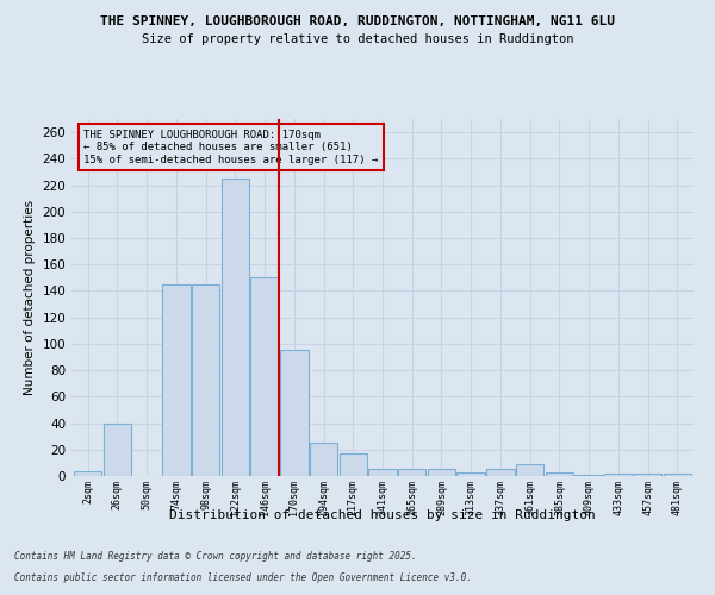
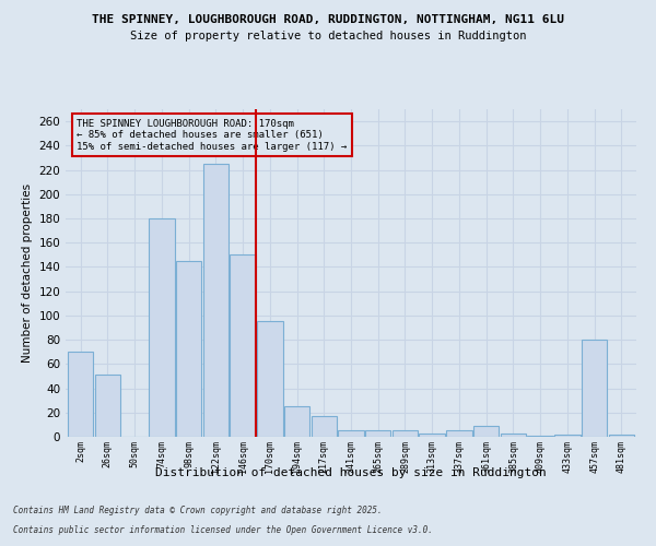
2sqm: 4 -> 70
26sqm: 40 -> 51
74sqm: 145 -> 180
457sqm: 2 -> 80
